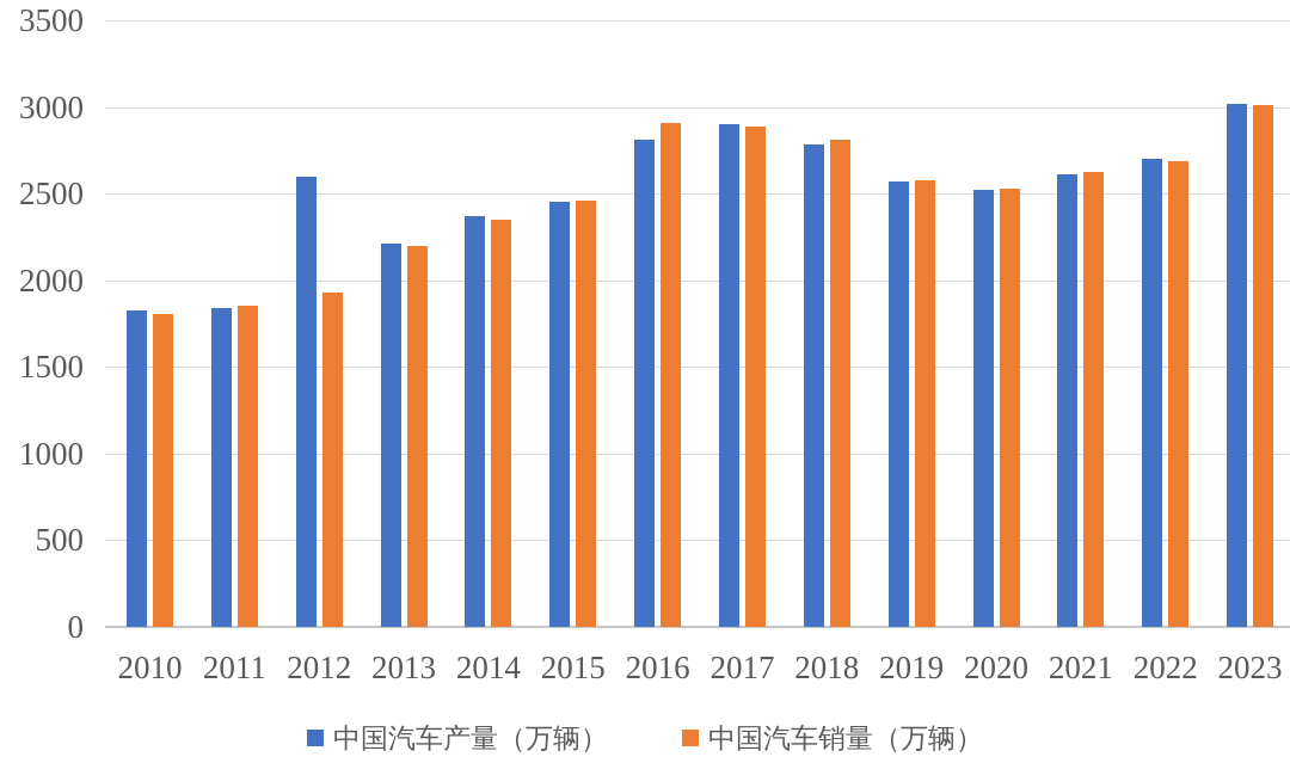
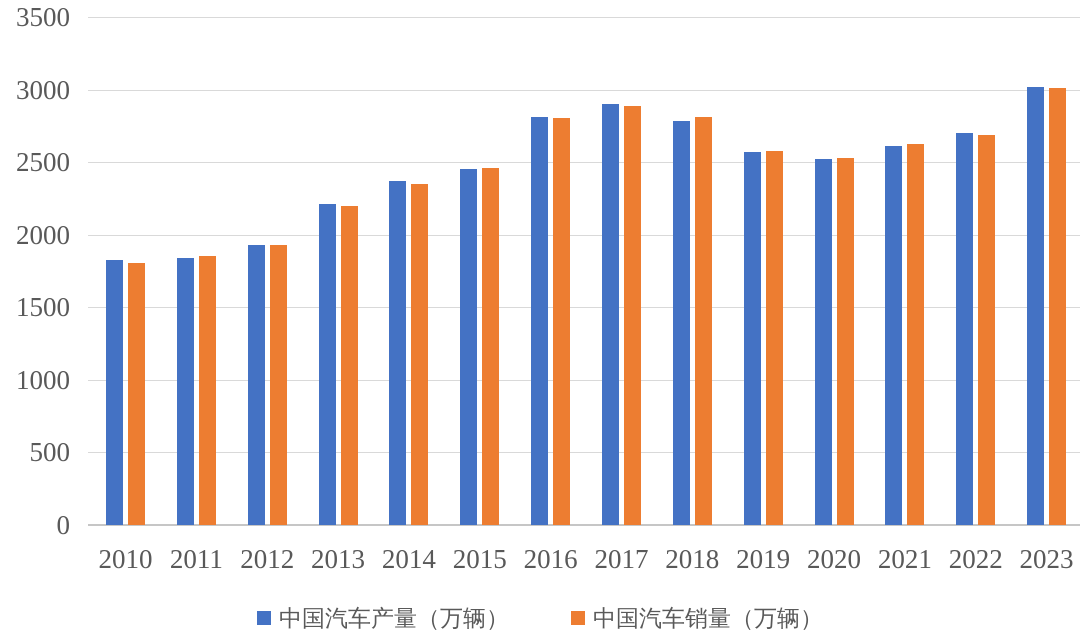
中国汽车产量（万辆）/2012: 2600 -> 1930
中国汽车销量（万辆）/2016: 2910 -> 2800
